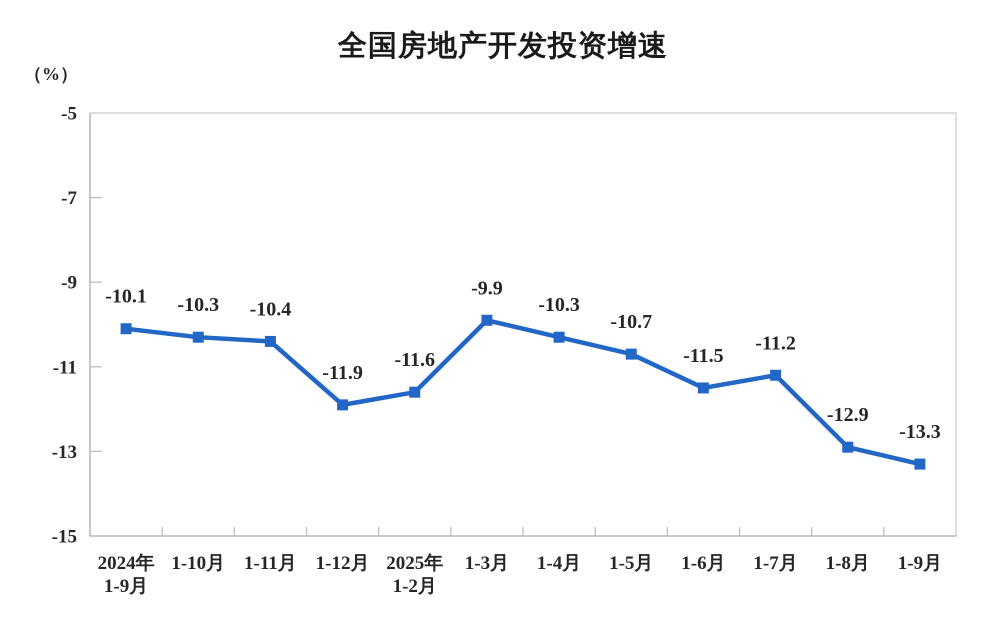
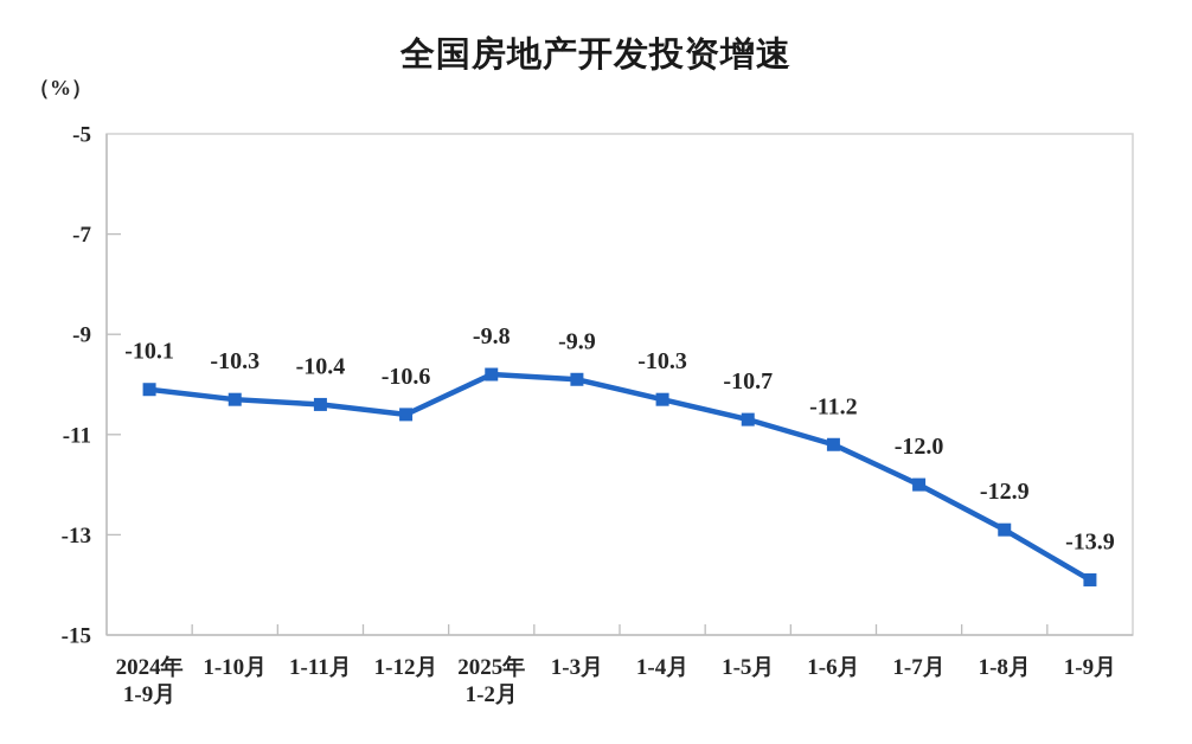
1-12月: -11.9 -> -10.6
2025年 1-2月: -11.6 -> -9.8
1-6月: -11.5 -> -11.2
1-7月: -11.2 -> -12.0
1-9月: -13.3 -> -13.9
